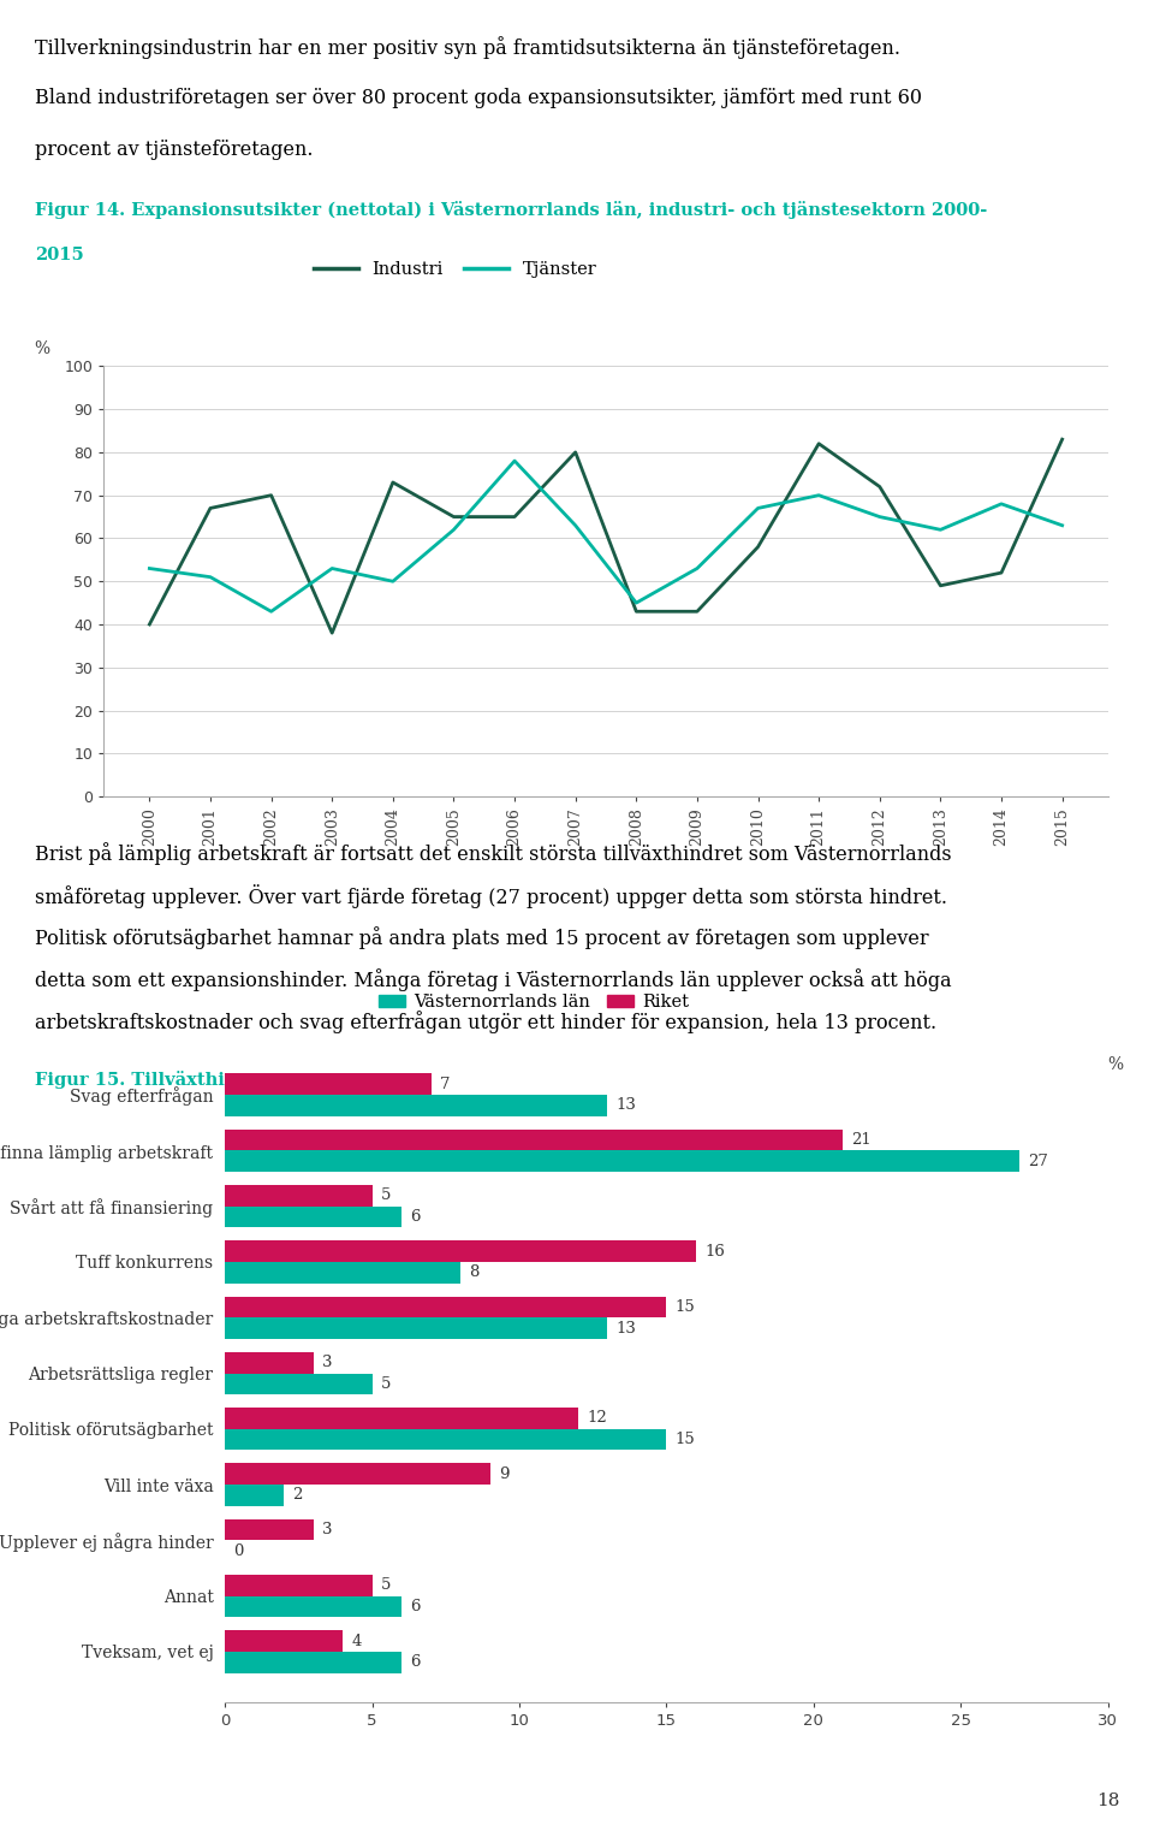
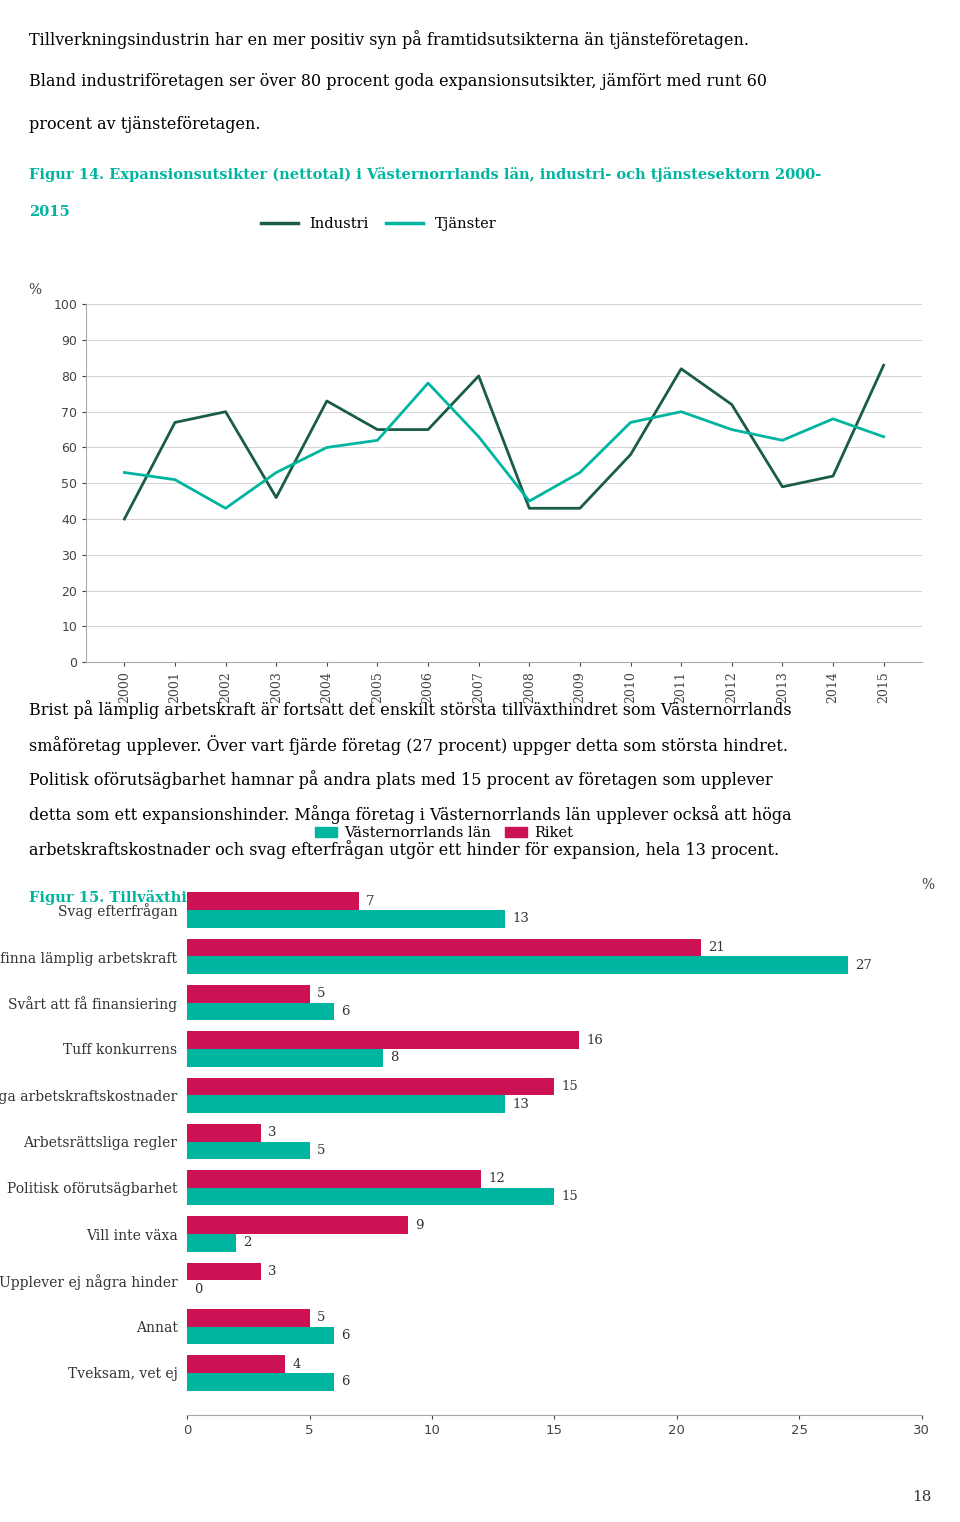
Industri/2003: 38 -> 46
Tjänster/2004: 50 -> 60
